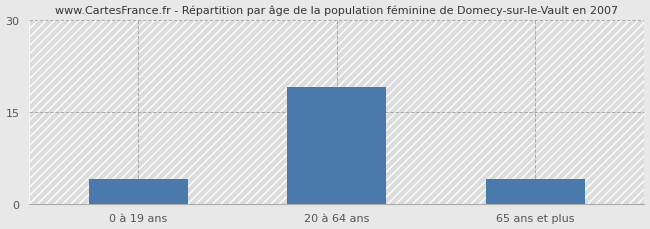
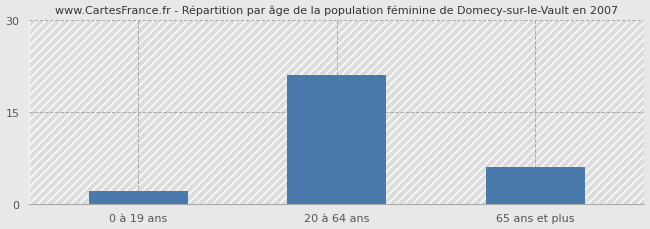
0 à 19 ans: 4 -> 2
20 à 64 ans: 19 -> 21
65 ans et plus: 4 -> 6
